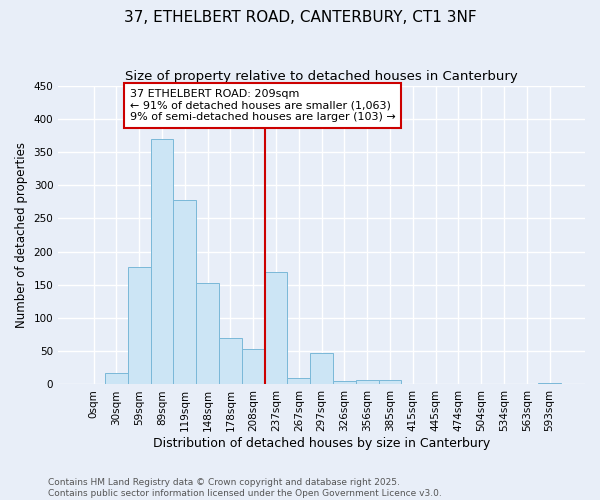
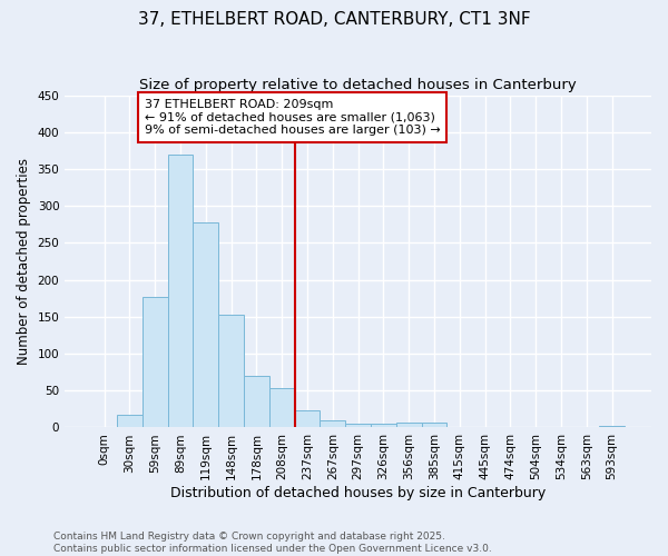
237sqm: 170 -> 23
297sqm: 48 -> 5
